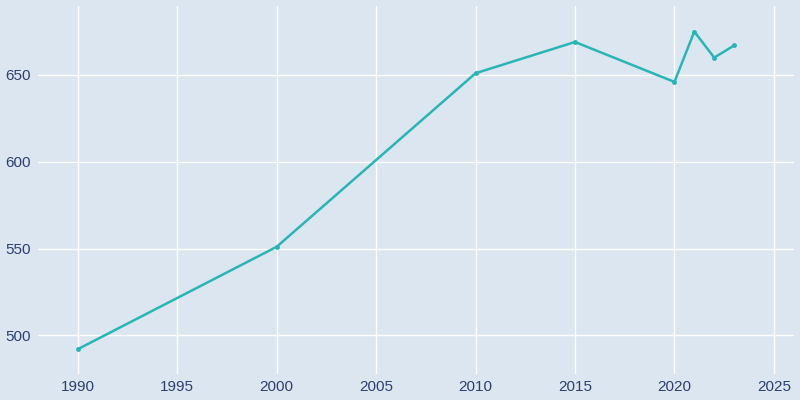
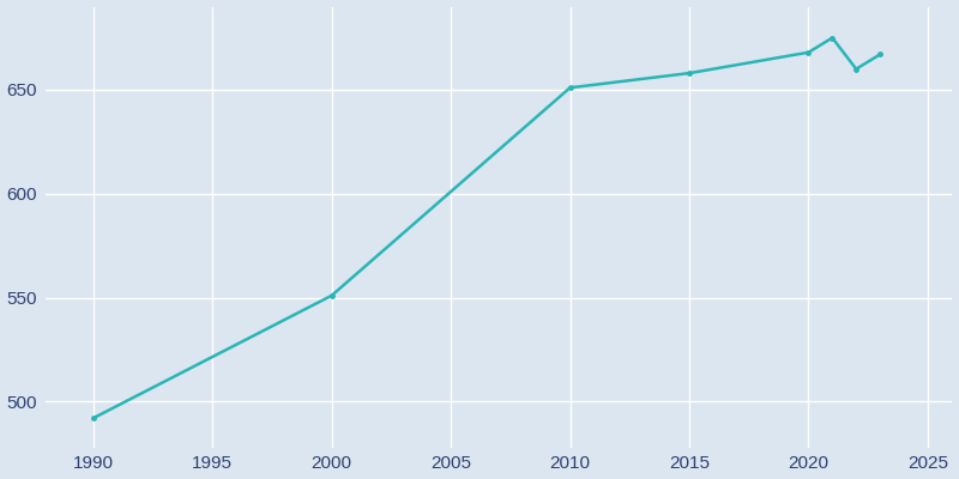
2015: 669 -> 658
2020: 646 -> 668
